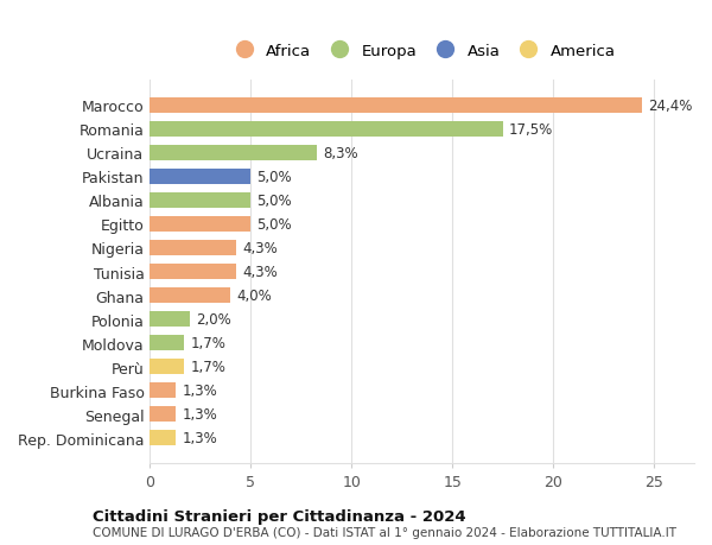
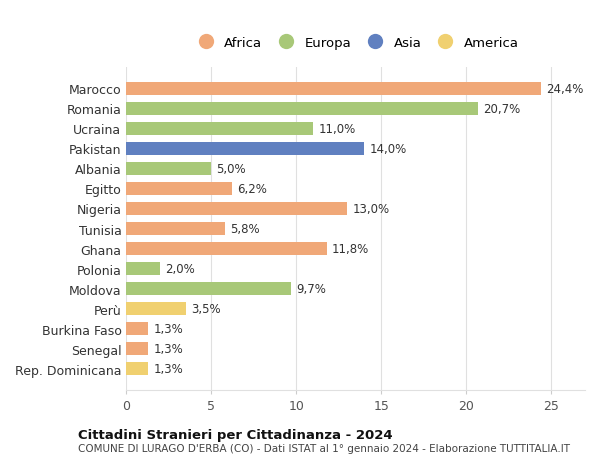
Romania: 17,5% -> 20,7%
Ucraina: 8,3% -> 11,0%
Pakistan: 5,0% -> 14,0%
Egitto: 5,0% -> 6,2%
Nigeria: 4,3% -> 13,0%
Tunisia: 4,3% -> 5,8%
Ghana: 4,0% -> 11,8%
Moldova: 1,7% -> 9,7%
Perù: 1,7% -> 3,5%
